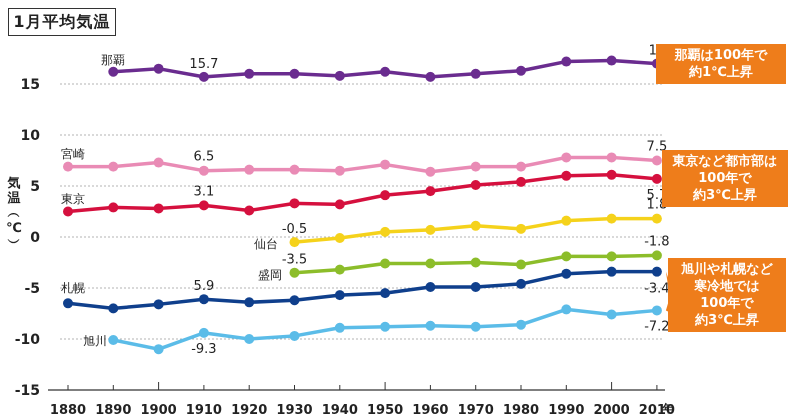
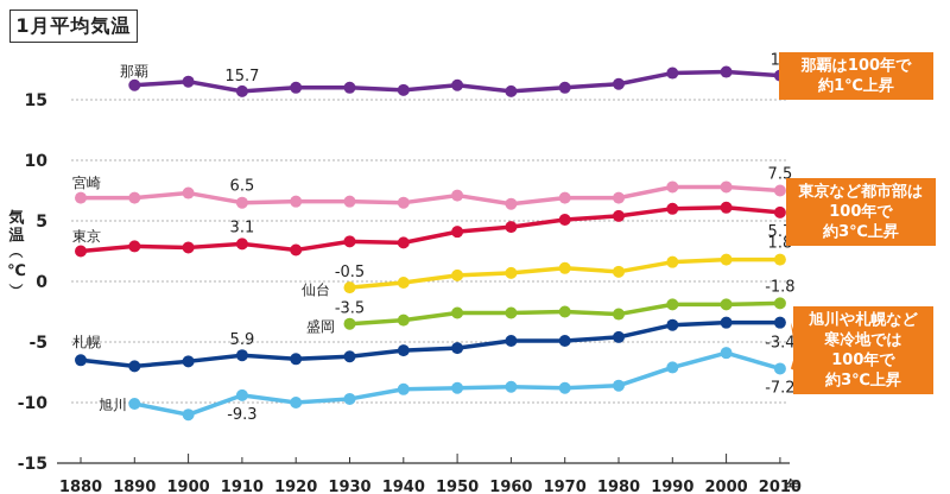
旭川/2000: -7.6 -> -5.9
